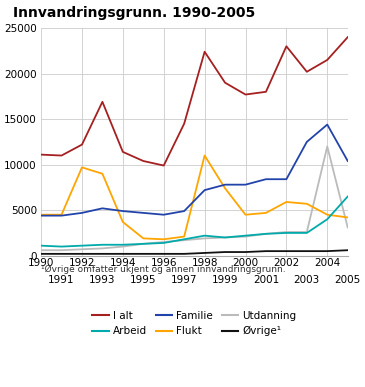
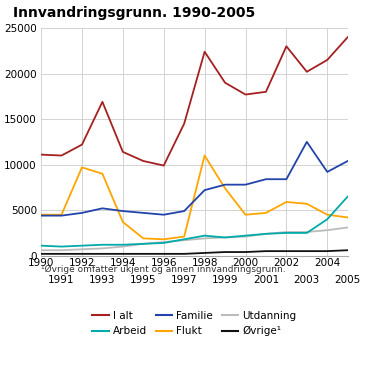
Familie/2004: 14400 -> 9200
Utdanning/2004: 12000 -> 2800
